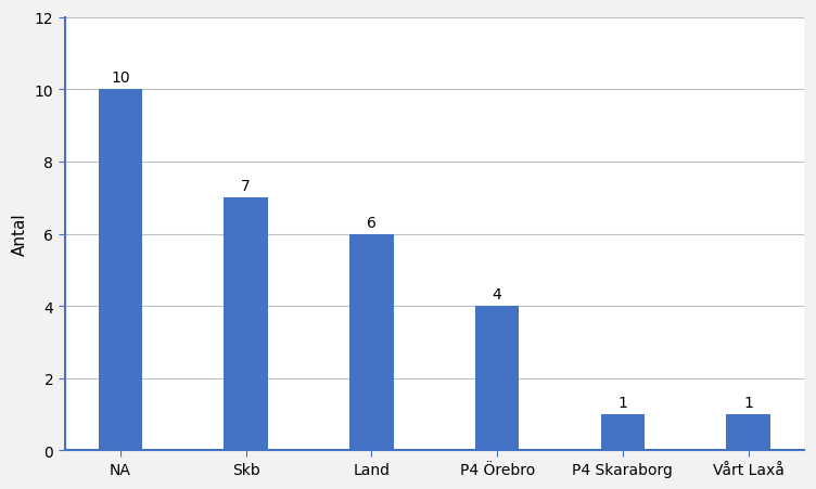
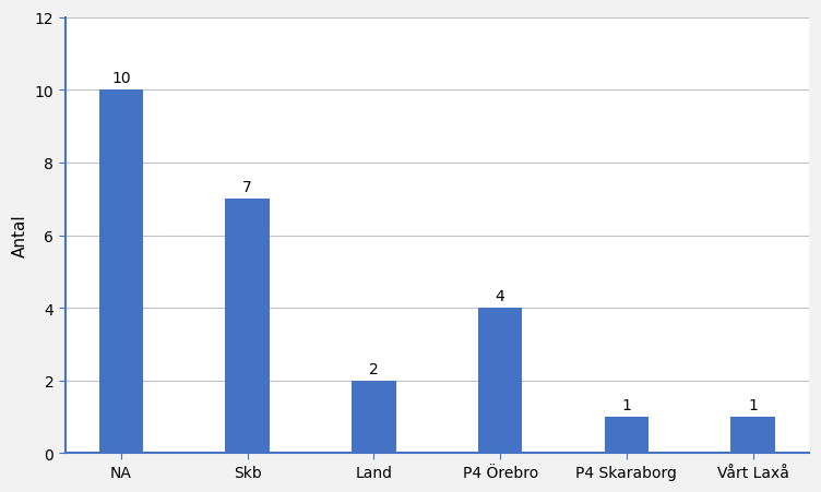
Land: 6 -> 2
